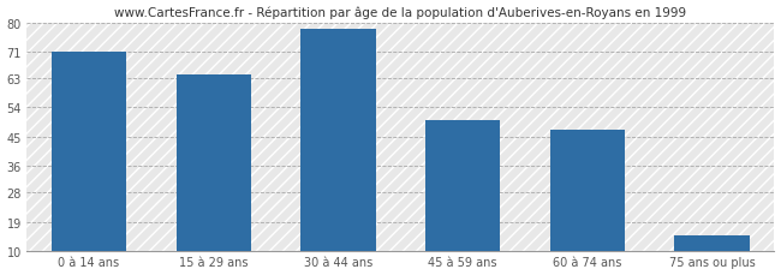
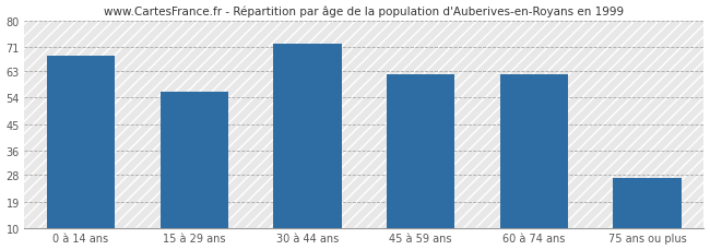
0 à 14 ans: 71 -> 68
15 à 29 ans: 64 -> 56
30 à 44 ans: 78 -> 72
45 à 59 ans: 50 -> 62
60 à 74 ans: 47 -> 62
75 ans ou plus: 15 -> 27
